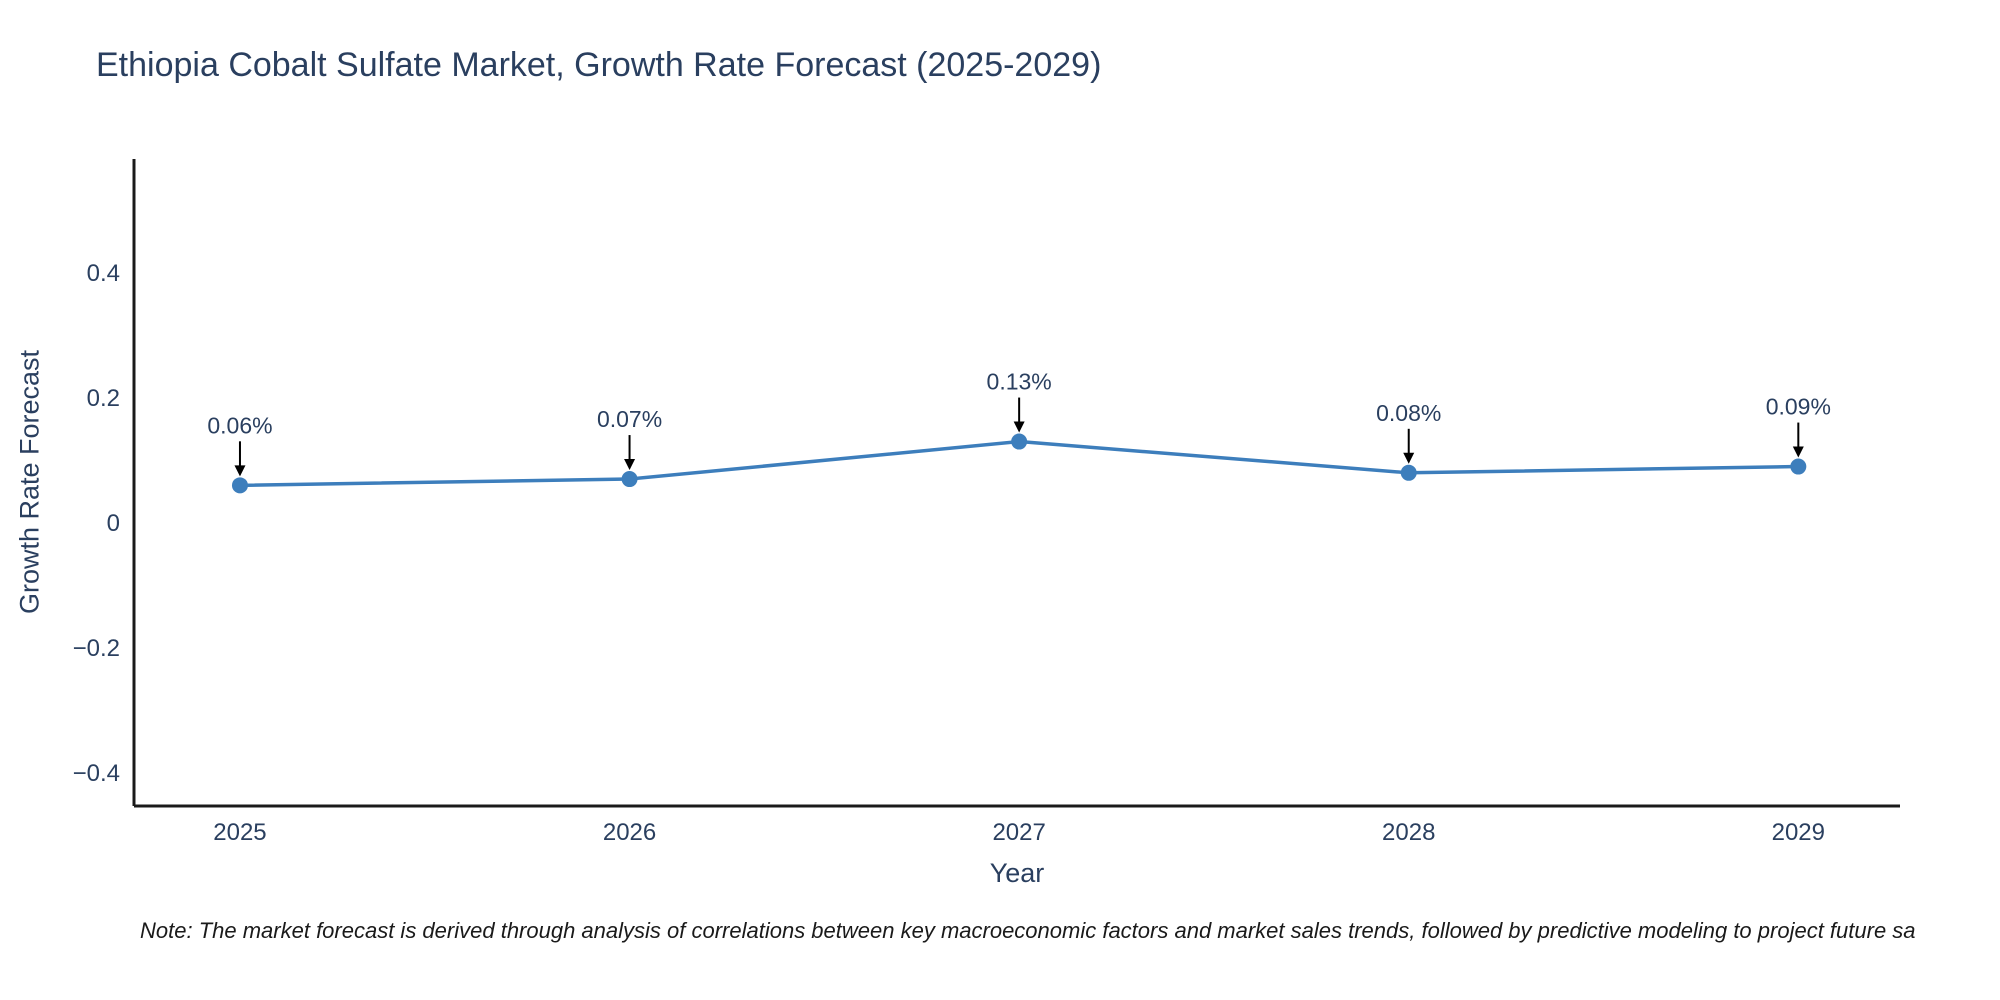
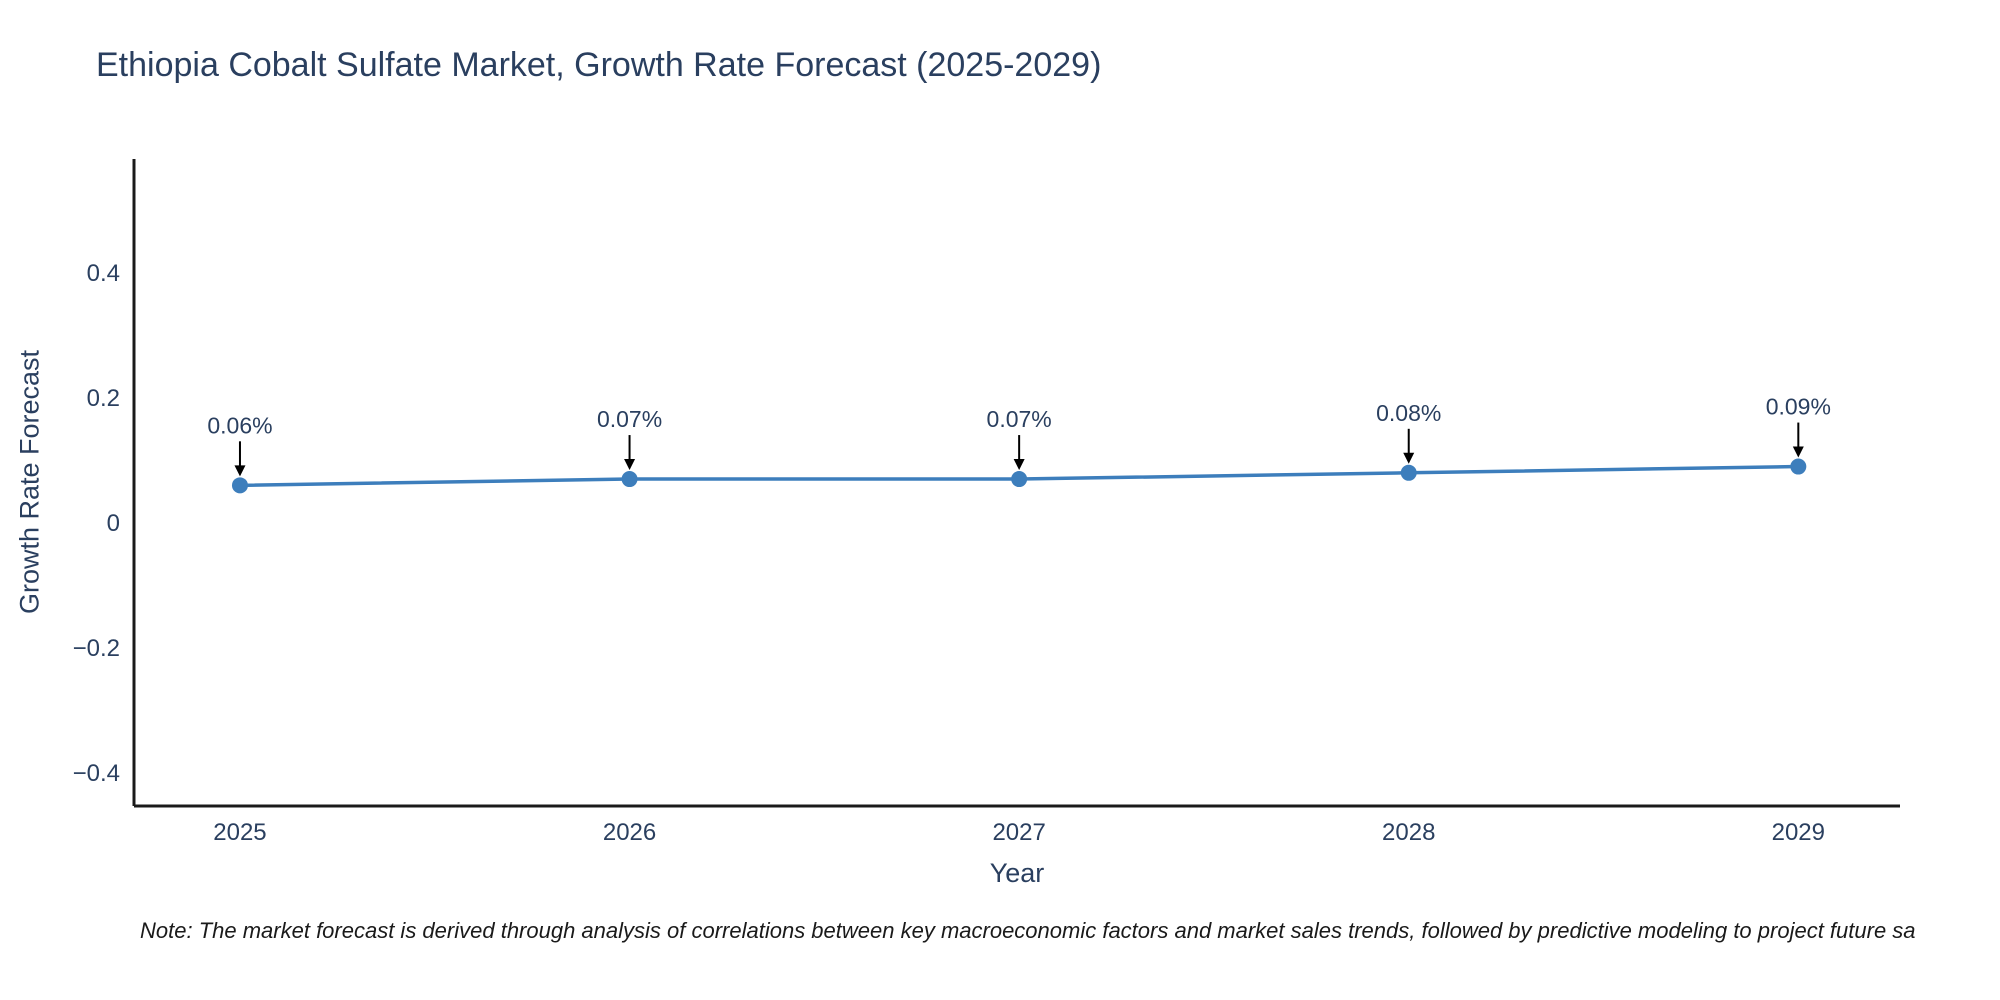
2027: 0.13% -> 0.07%
